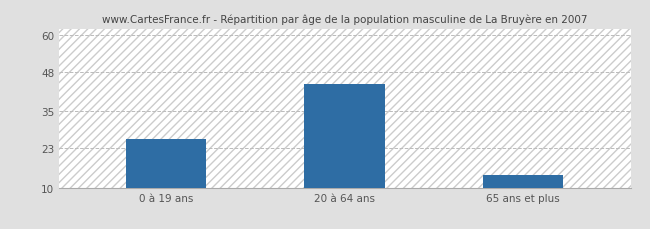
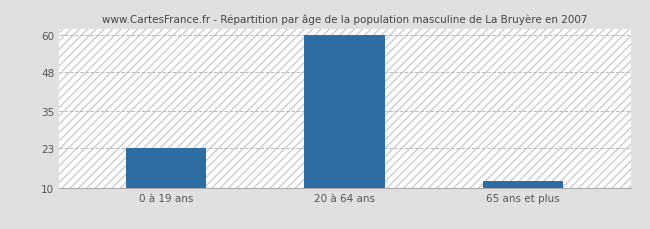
0 à 19 ans: 26 -> 23
20 à 64 ans: 44 -> 60
65 ans et plus: 14 -> 12
